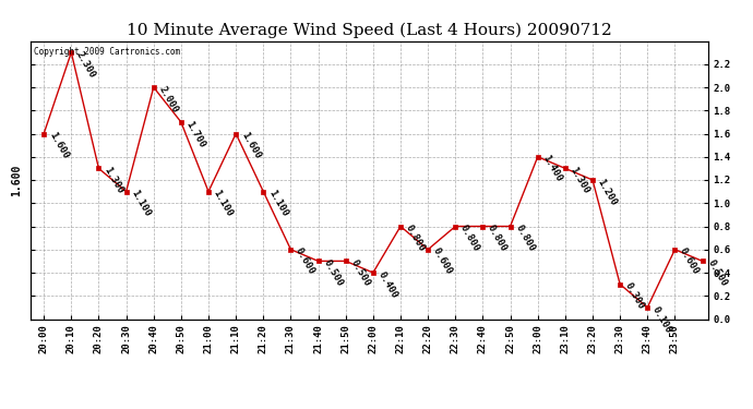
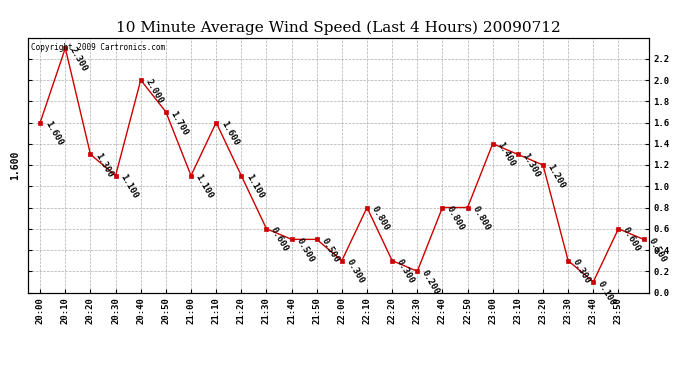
22:00: 0.400 -> 0.300
22:20: 0.600 -> 0.300
22:30: 0.800 -> 0.200
